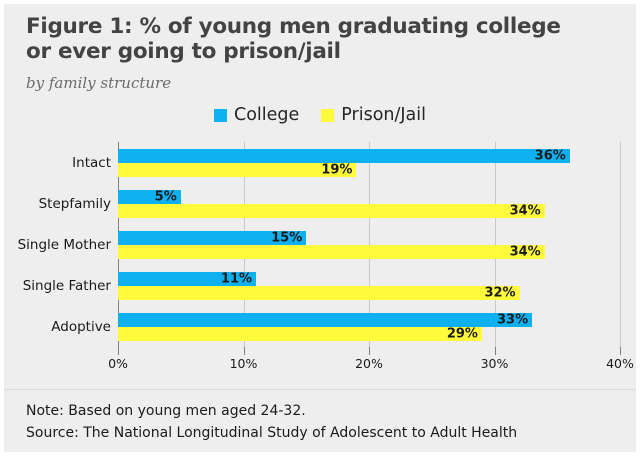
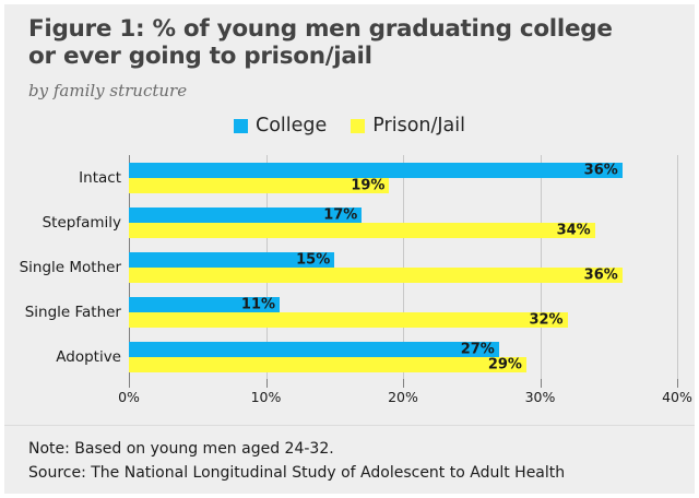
College/Stepfamily: 5% -> 17%
Prison/Jail/Single Mother: 34% -> 36%
College/Adoptive: 33% -> 27%
